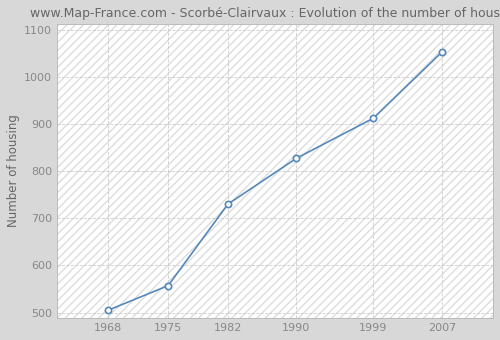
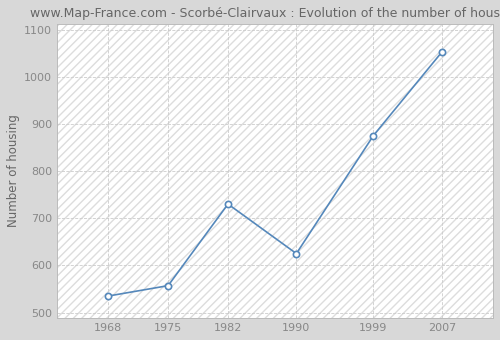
1968: 505 -> 535
1990: 827 -> 625
1999: 912 -> 875
